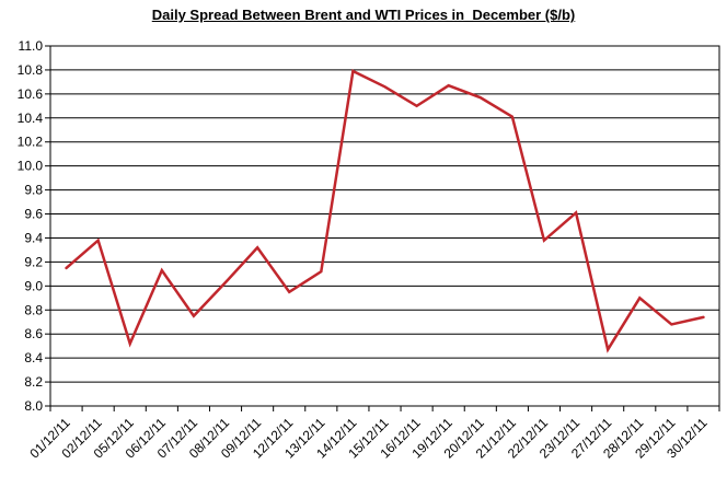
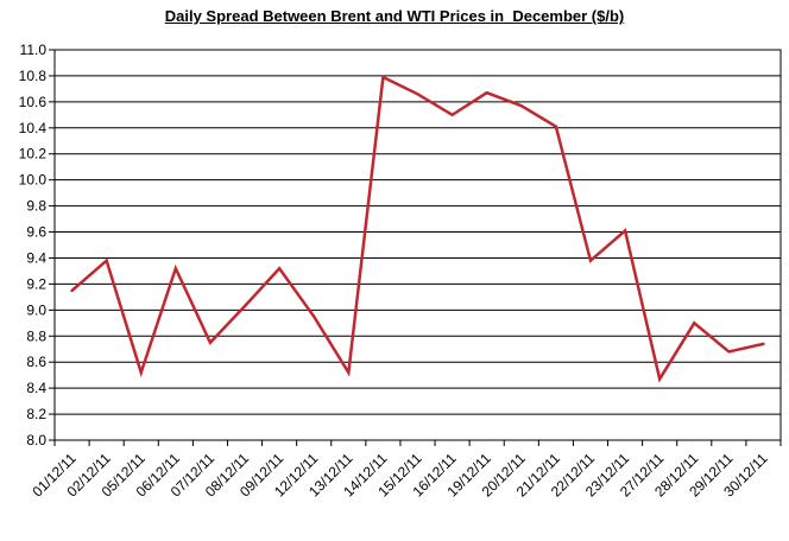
06/12/11: 9.13 -> 9.32
13/12/11: 9.12 -> 8.52
